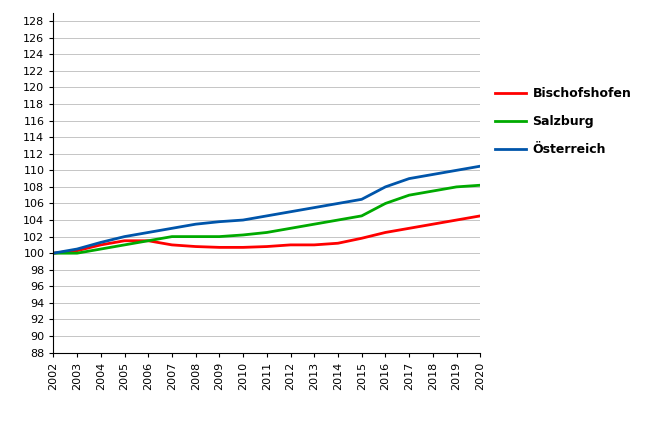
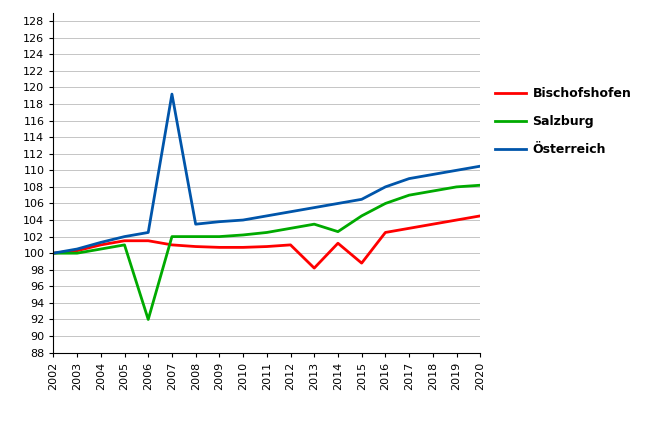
Salzburg/2006: 101.5 -> 92.0
Österreich/2007: 103.0 -> 119.2
Bischofshofen/2013: 101.0 -> 98.2
Salzburg/2014: 104.0 -> 102.6
Bischofshofen/2015: 101.8 -> 98.8
